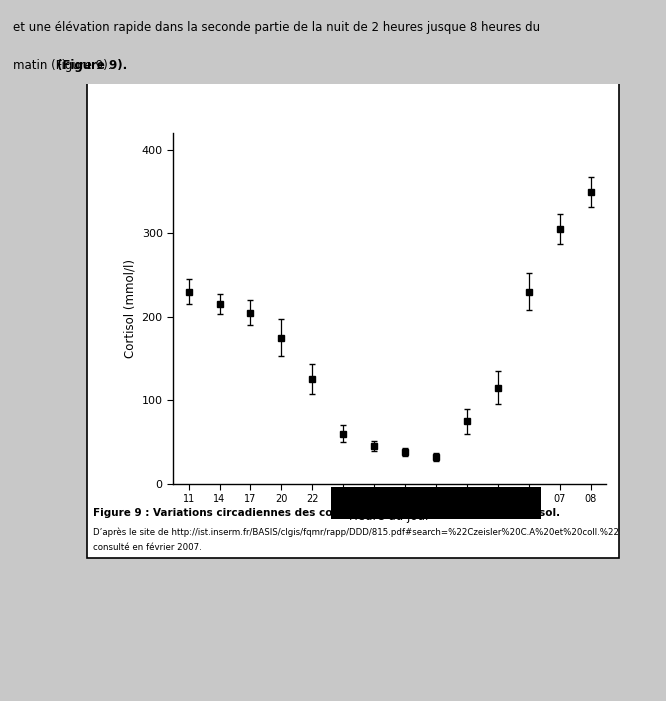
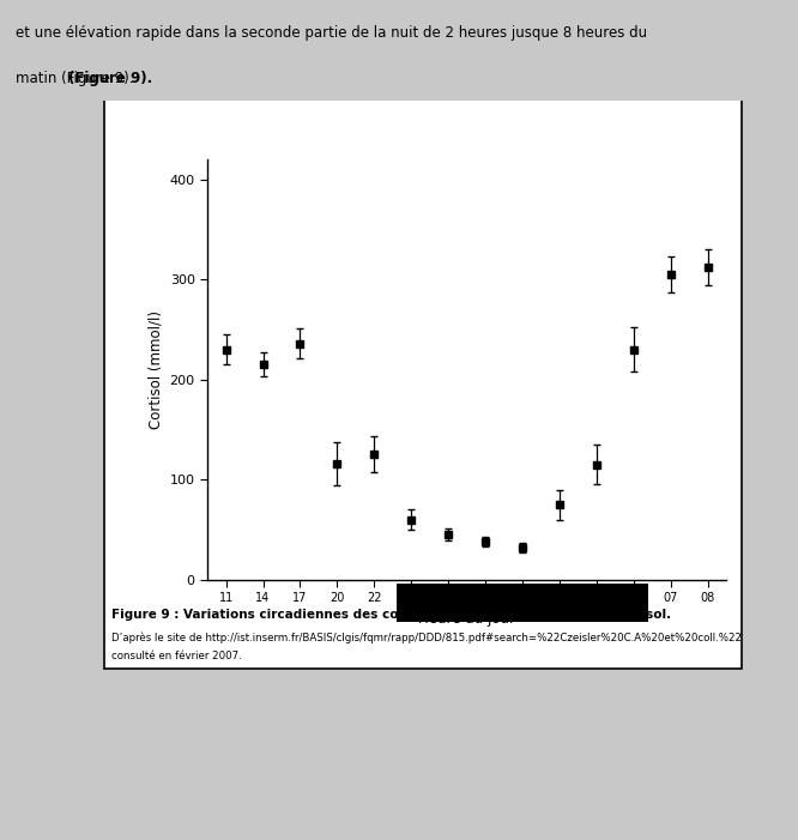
17: 205 -> 236
20: 175 -> 116
08: 350 -> 312
